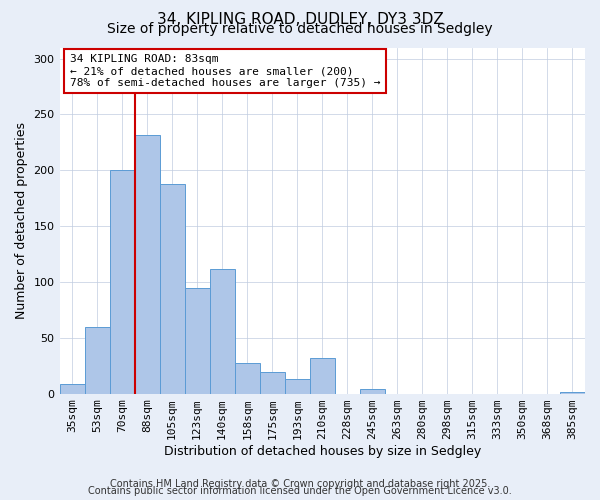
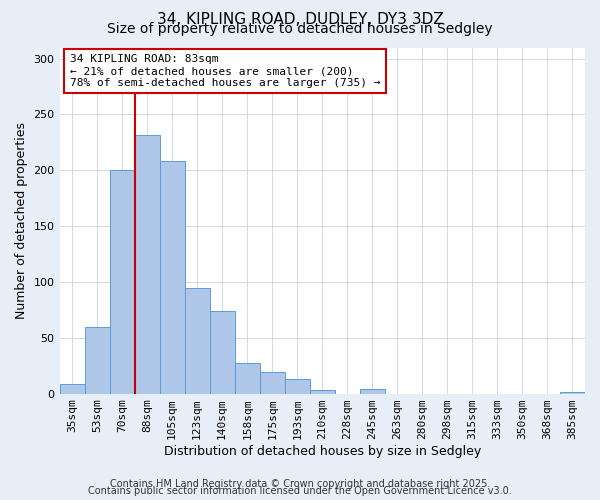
105sqm: 188 -> 208
140sqm: 112 -> 74
210sqm: 32 -> 3
